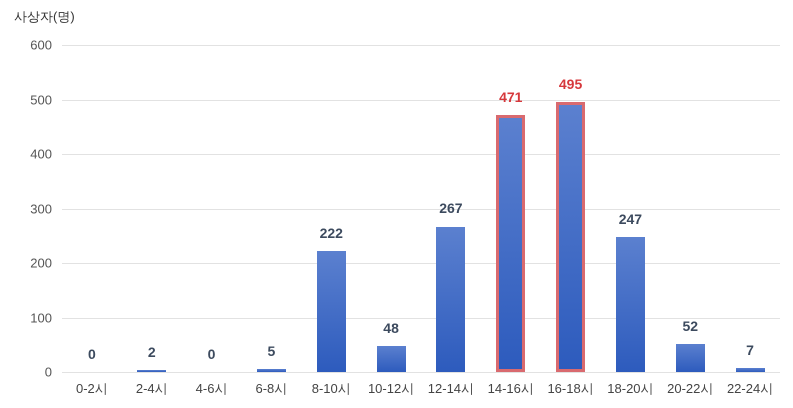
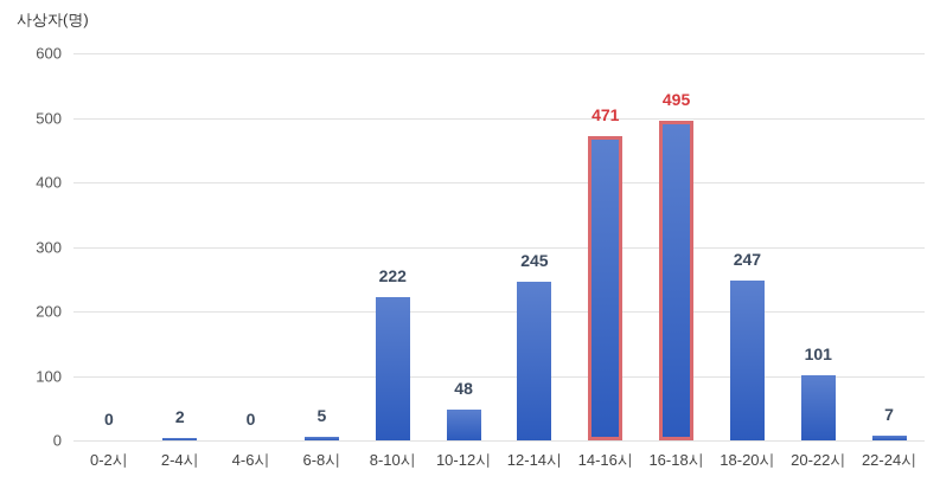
12-14시: 267 -> 245
20-22시: 52 -> 101
